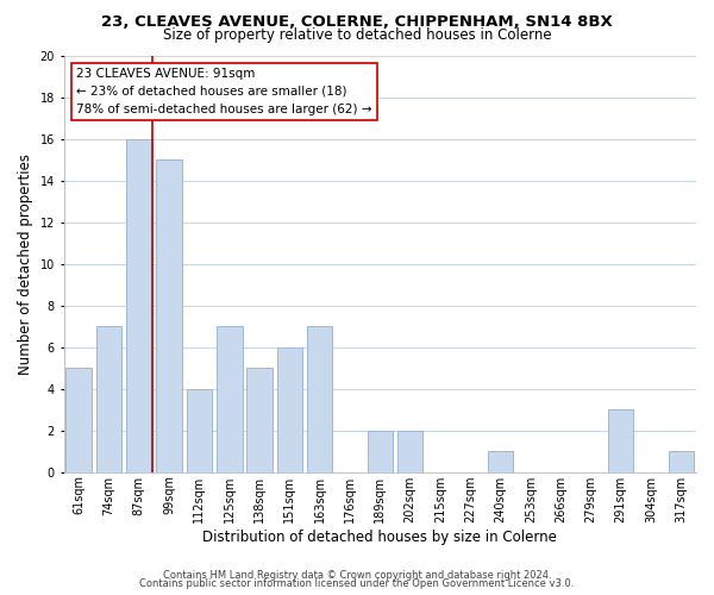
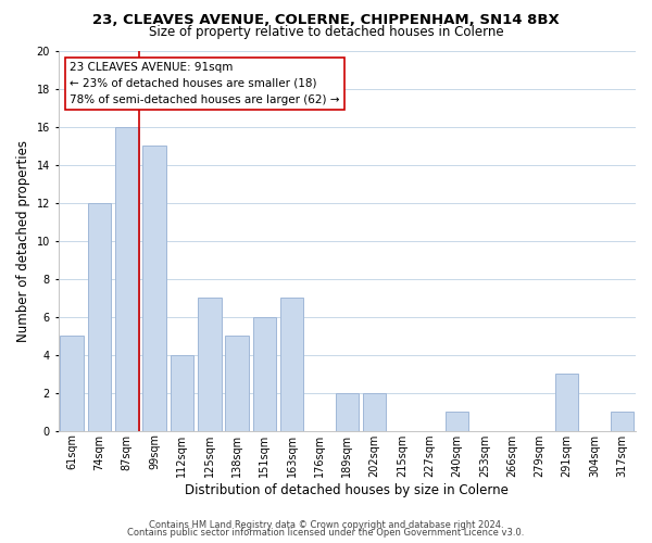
74sqm: 7 -> 12
